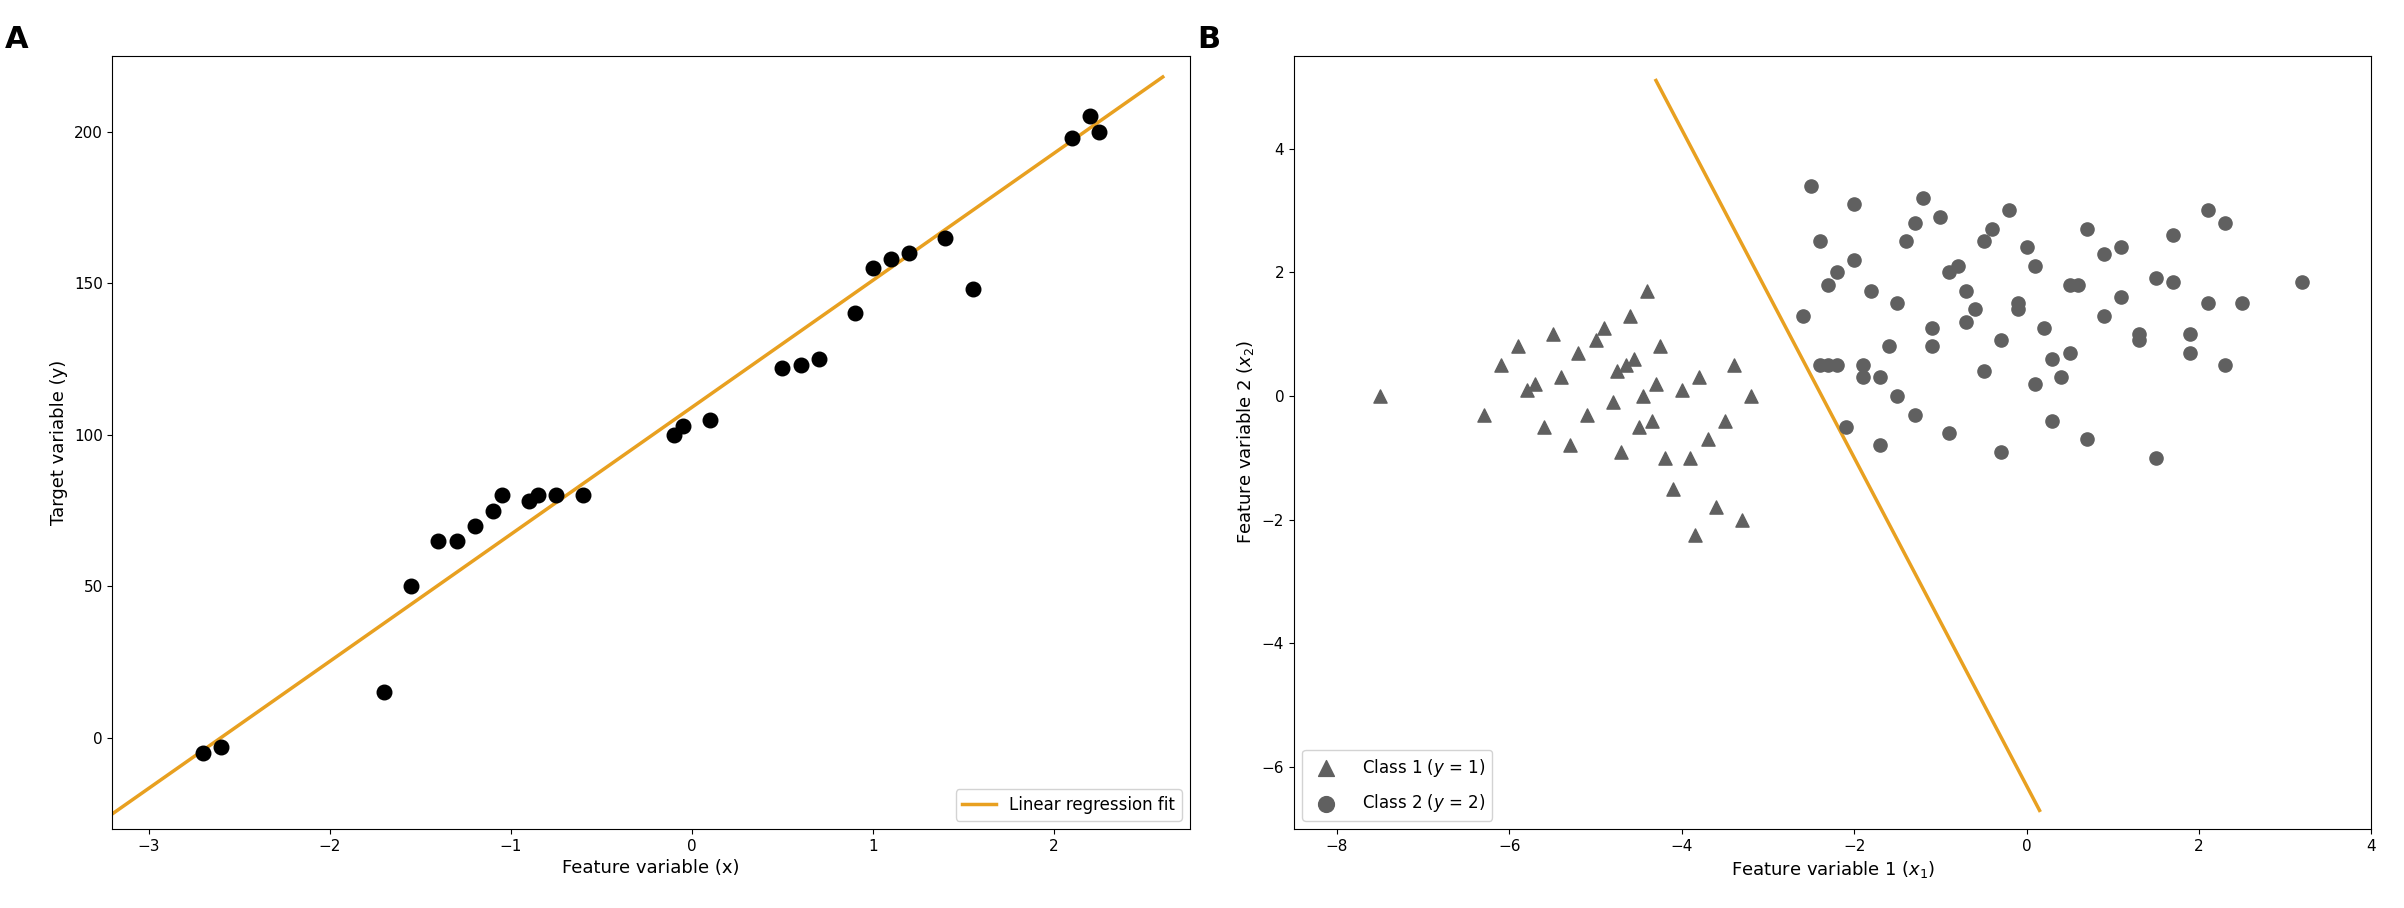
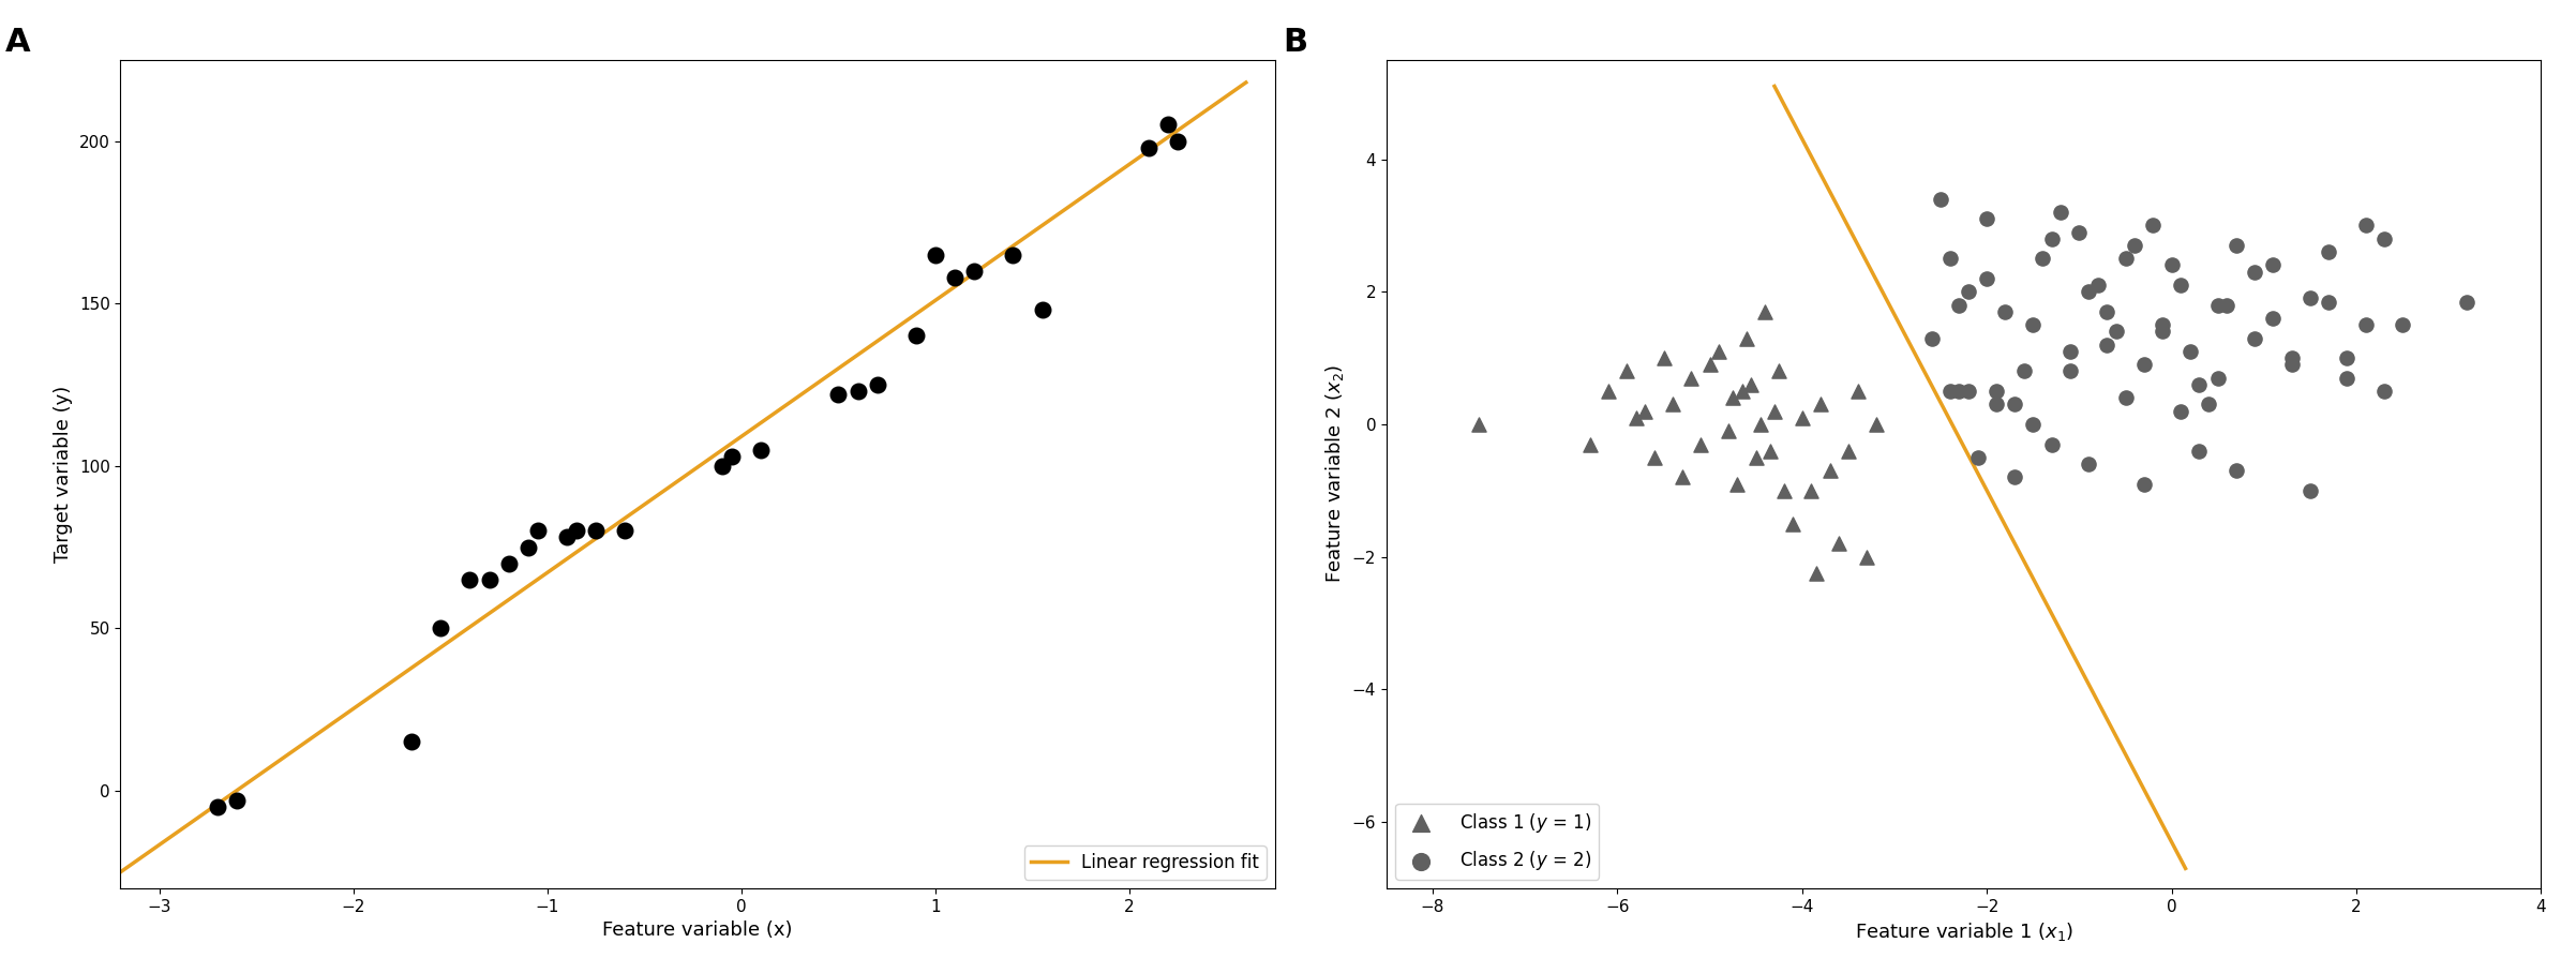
1: 155 -> 165
